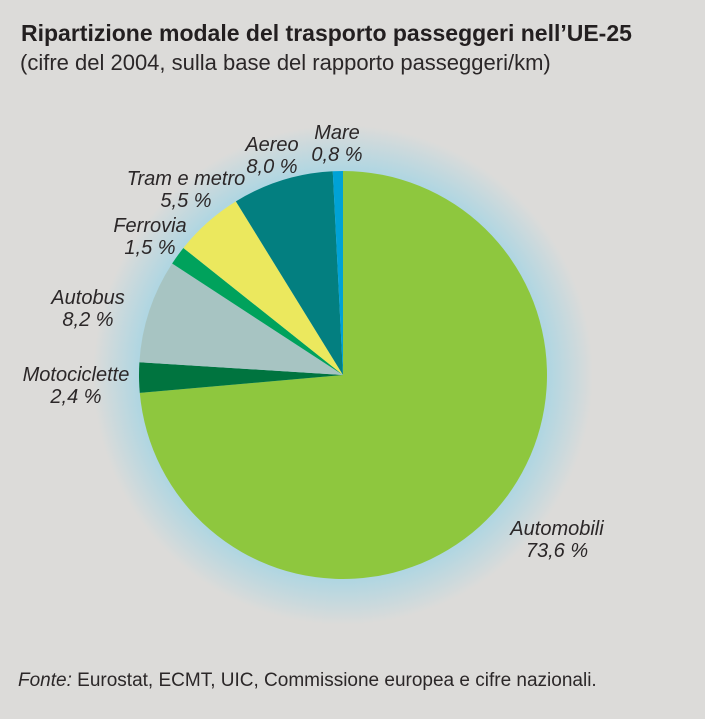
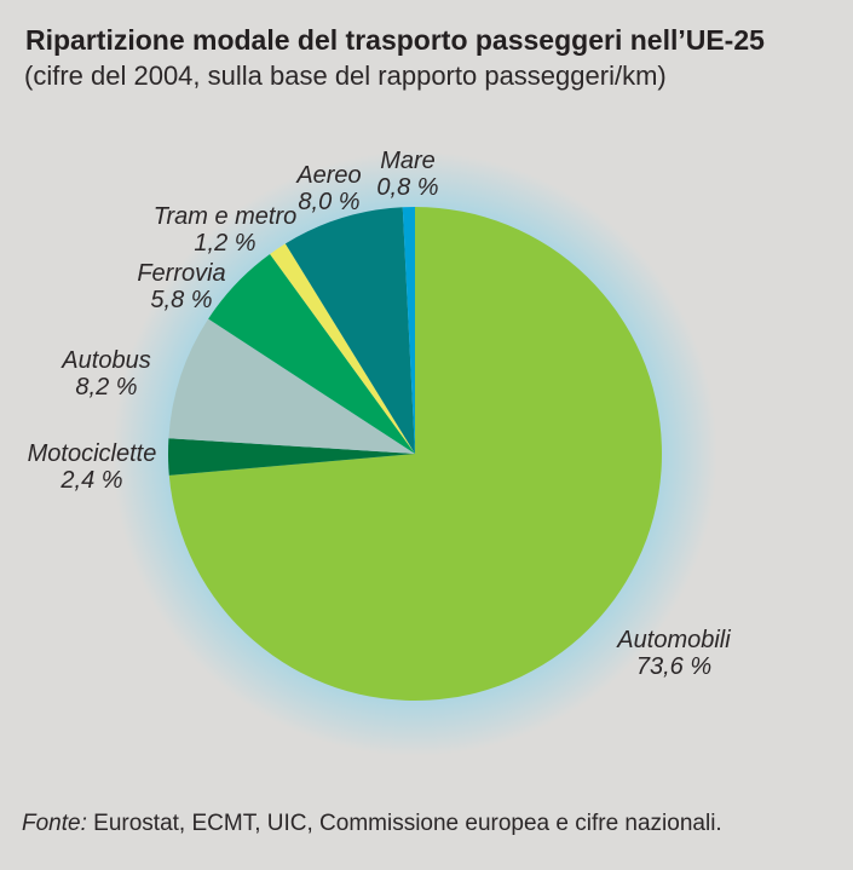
Ferrovia: 1,5 -> 5,8
Tram e metro: 5,5 -> 1,2
